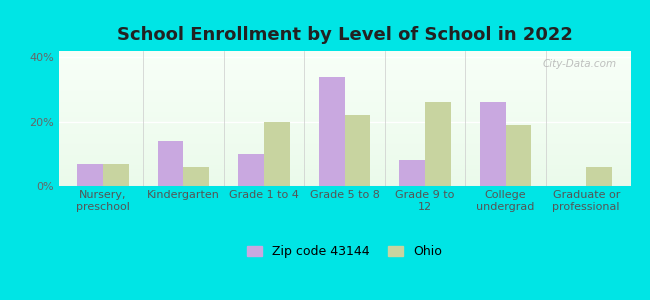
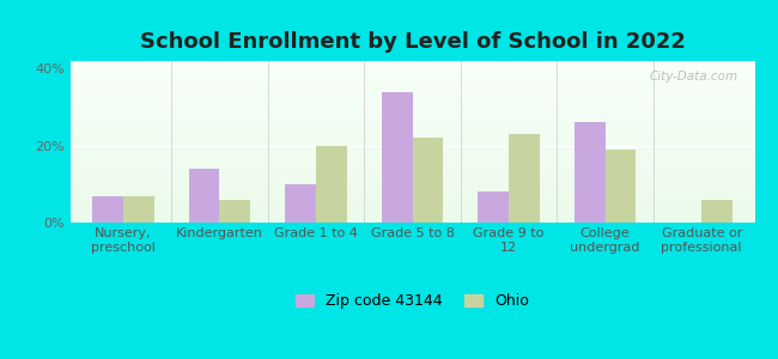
Ohio/Grade 9 to 12: 26% -> 23%
